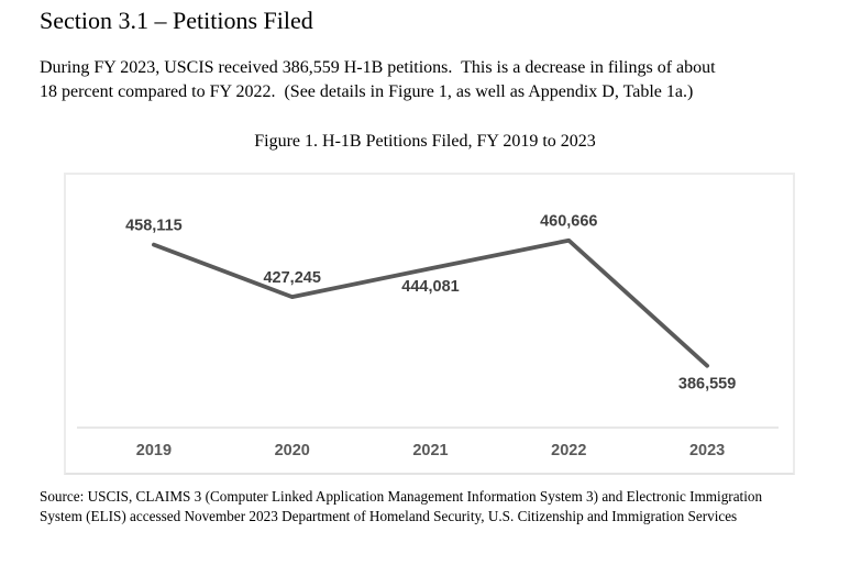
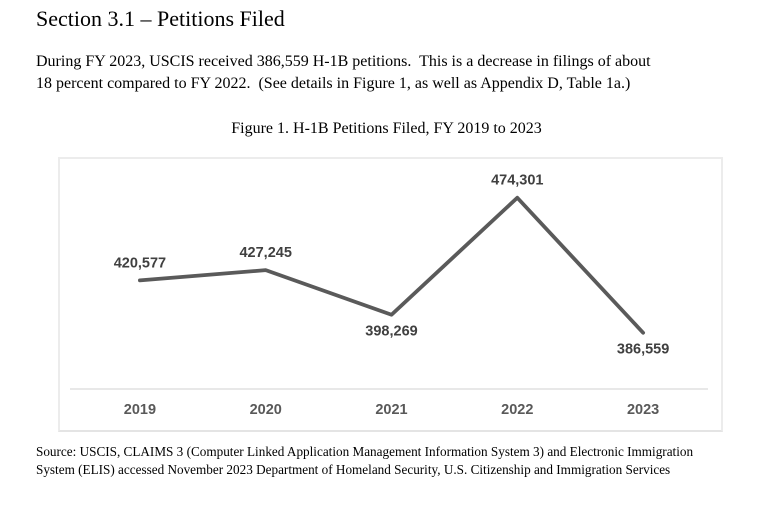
2019: 458,115 -> 420,577
2021: 444,081 -> 398,269
2022: 460,666 -> 474,301
